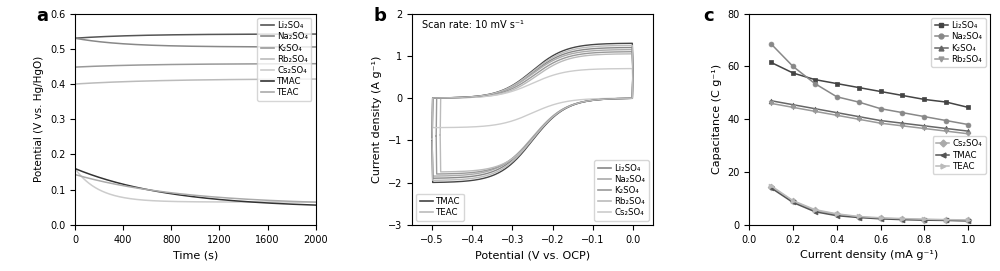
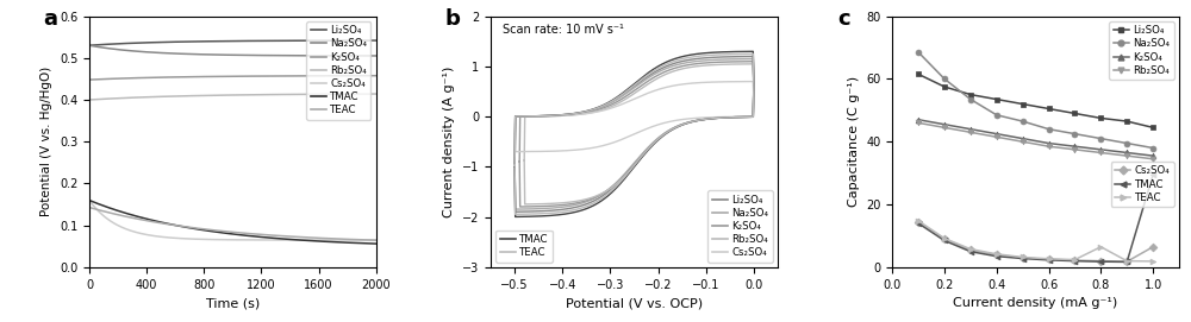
TEAC/0.8: 2.2 -> 6.5
Cs₂SO₄/1.0: 1.7 -> 6.5
TMAC/1.0: 1.5 -> 29.5
